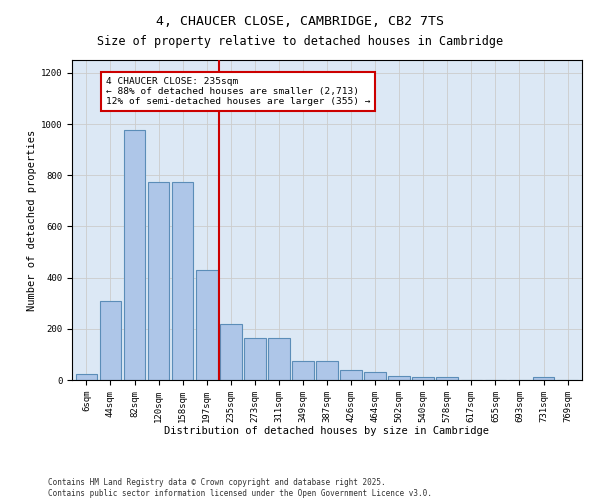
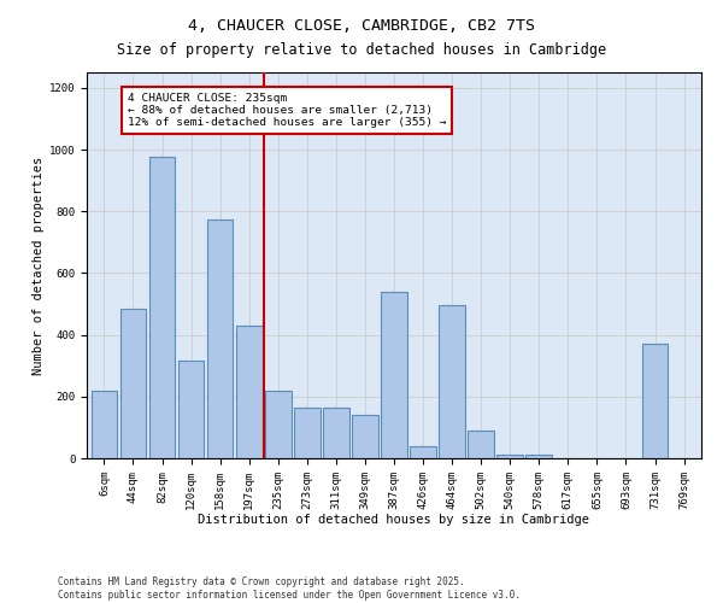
6sqm: 25 -> 220
44sqm: 307 -> 485
120sqm: 775 -> 315
349sqm: 75 -> 140
387sqm: 75 -> 540
464sqm: 30 -> 495
502sqm: 15 -> 90
731sqm: 13 -> 370
